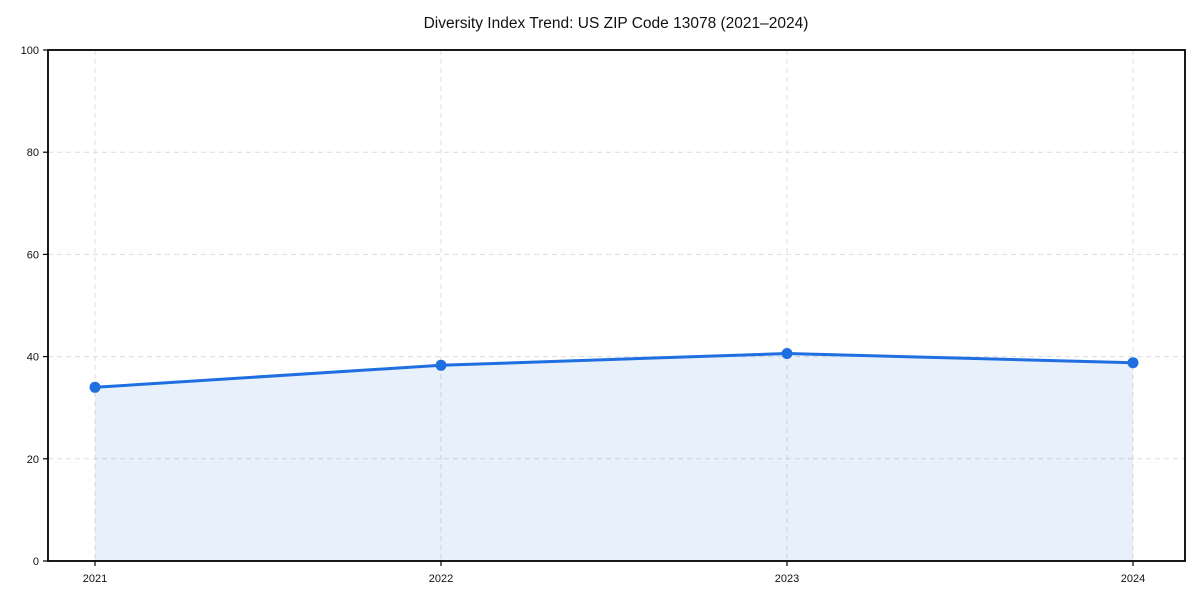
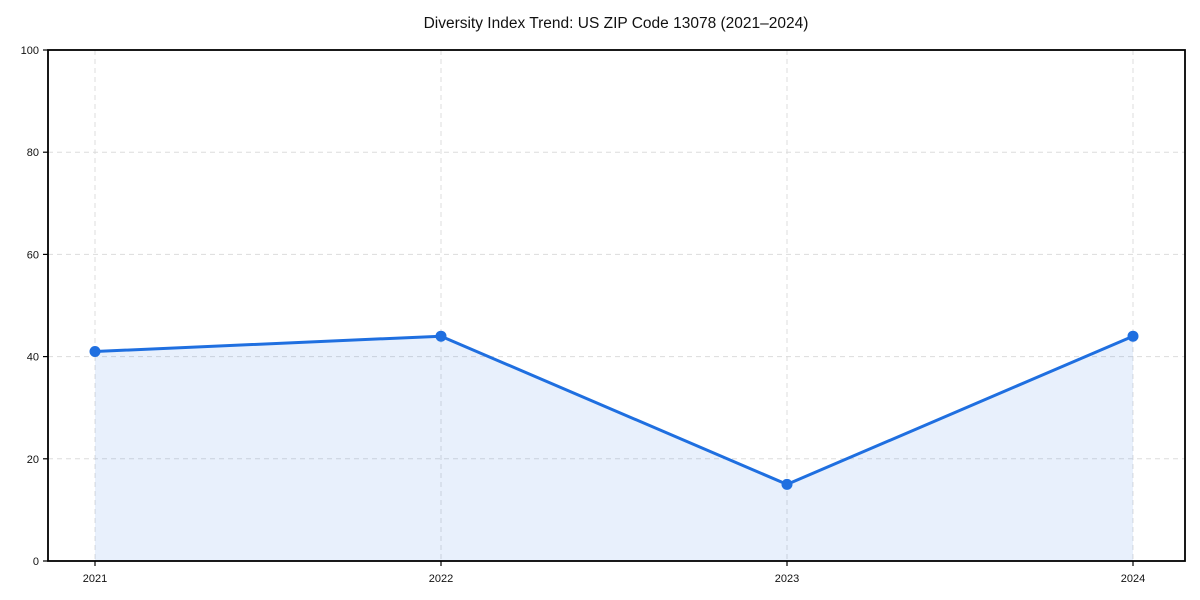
2021: 34 -> 41
2022: 38 -> 44
2023: 41 -> 15
2024: 39 -> 44
